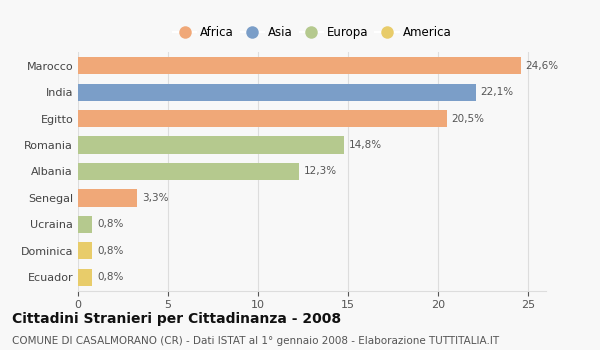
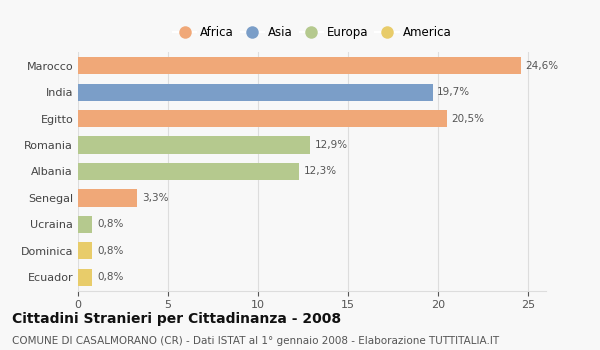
India: 22,1% -> 19,7%
Romania: 14,8% -> 12,9%
